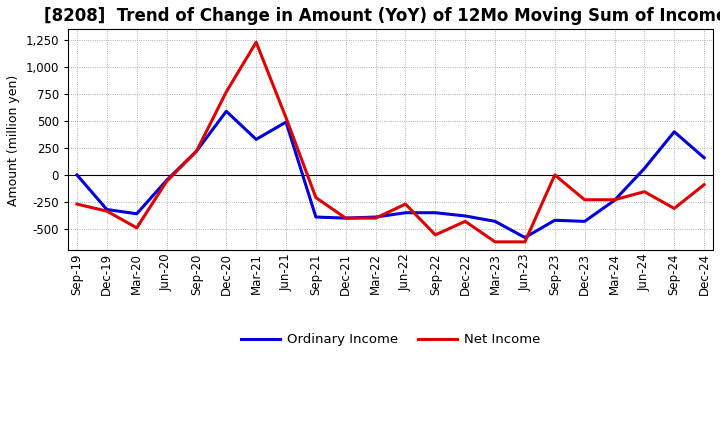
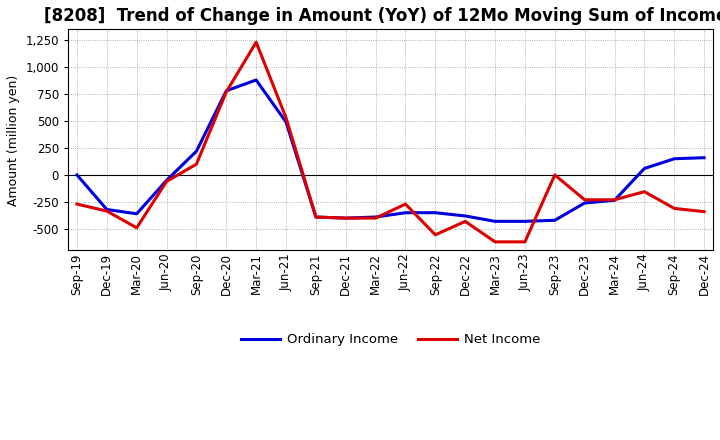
Net Income/Sep-20: 220 -> 100
Ordinary Income/Dec-20: 590 -> 780
Ordinary Income/Mar-21: 330 -> 880
Net Income/Sep-21: -210 -> -390
Ordinary Income/Jun-23: -580 -> -430
Ordinary Income/Dec-23: -430 -> -260
Ordinary Income/Sep-24: 400 -> 150
Net Income/Dec-24: -90 -> -340
